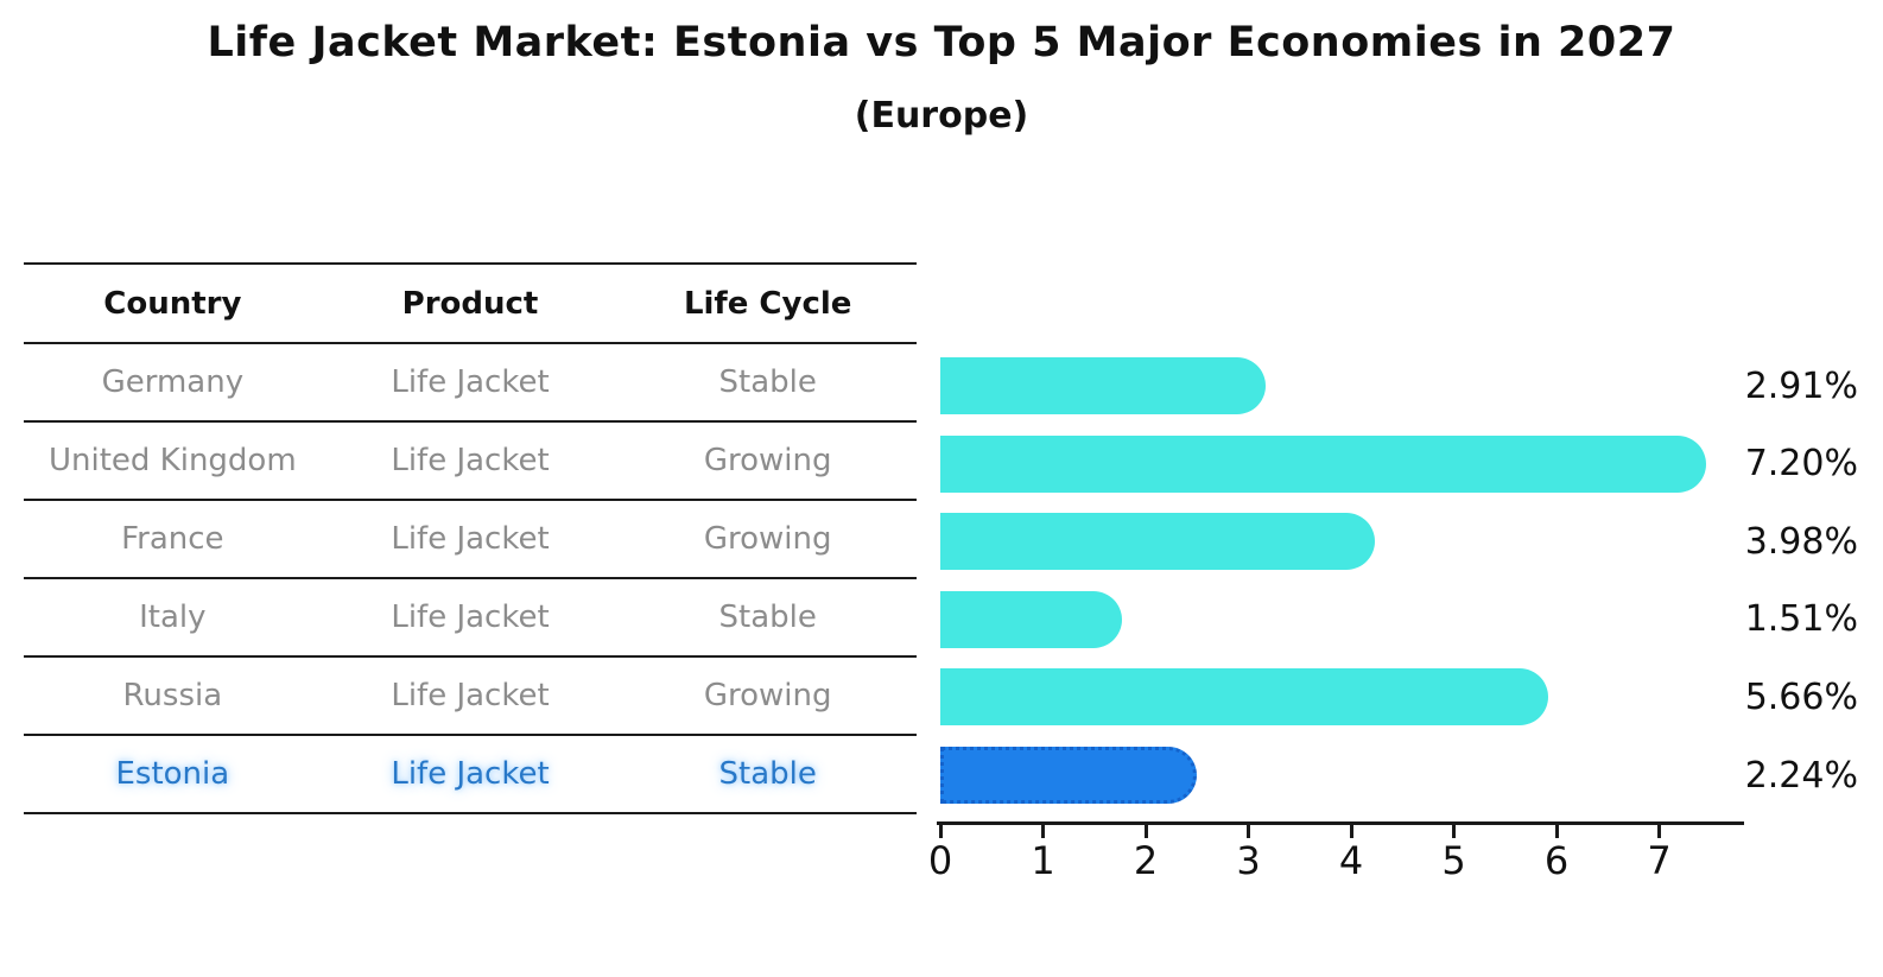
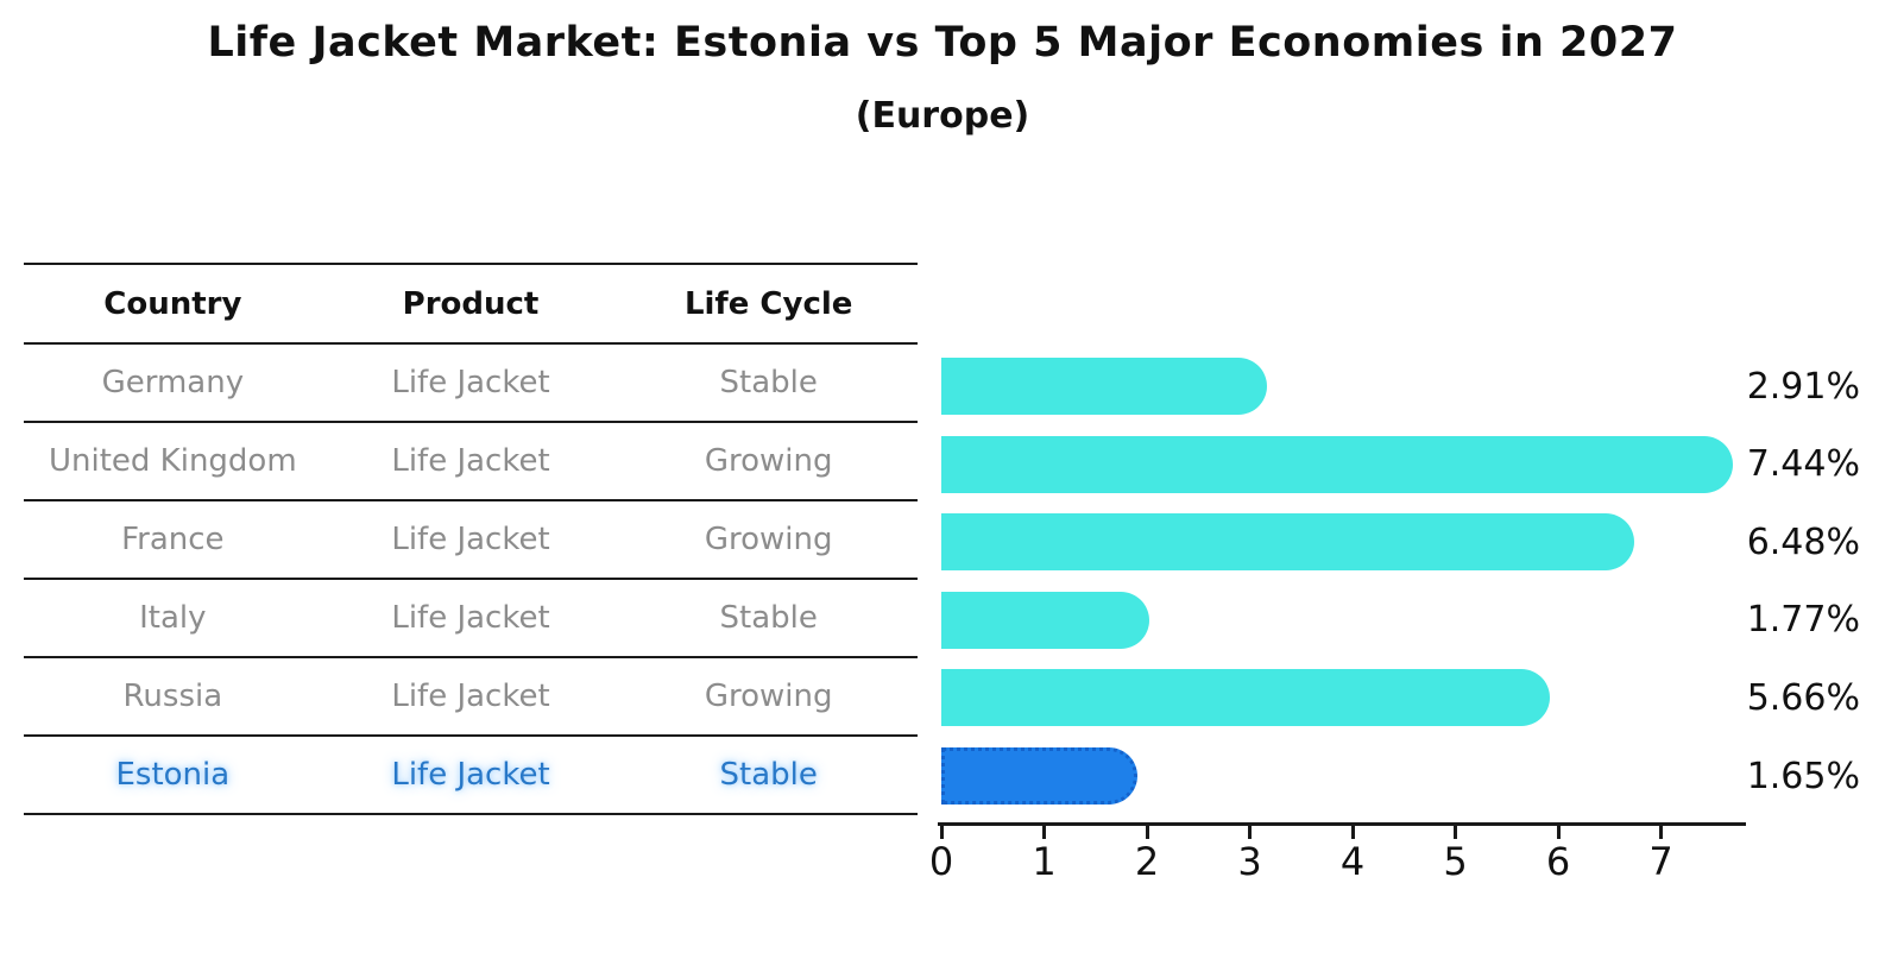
United Kingdom: 7.20% -> 7.44%
France: 3.98% -> 6.48%
Italy: 1.51% -> 1.77%
Estonia: 2.24% -> 1.65%
